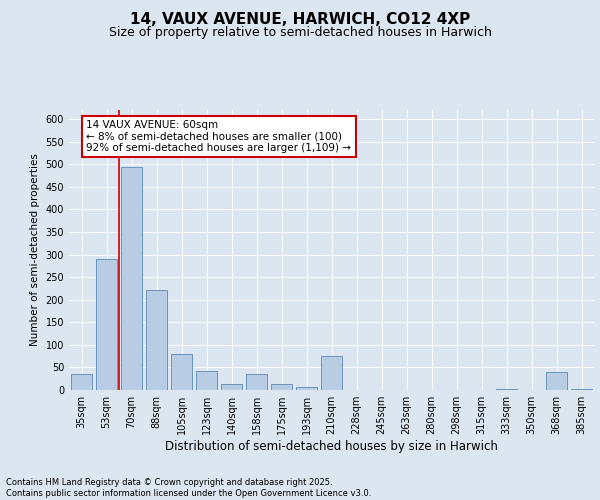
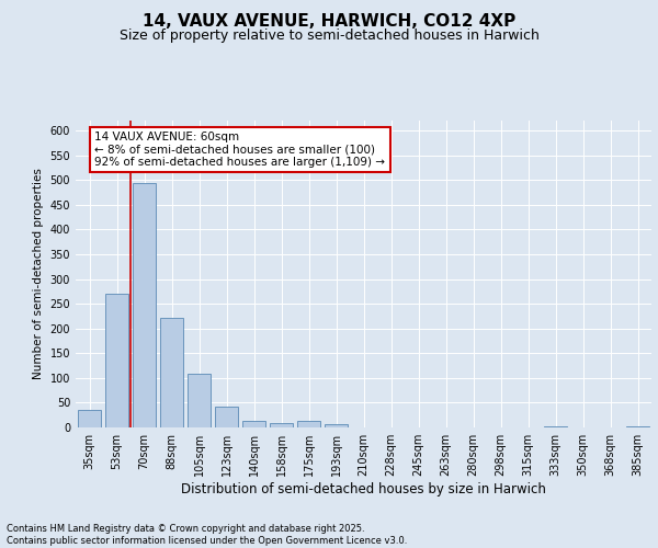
53sqm: 290 -> 270
105sqm: 80 -> 108
158sqm: 35 -> 9
210sqm: 75 -> 1
368sqm: 40 -> 1
